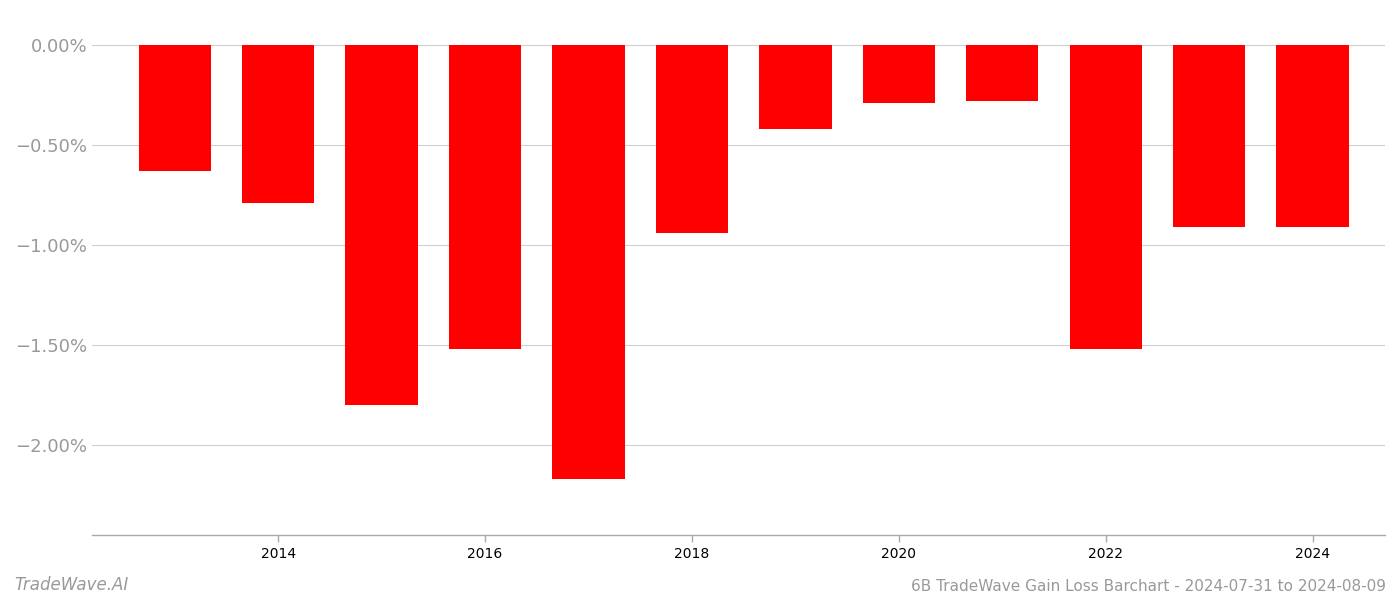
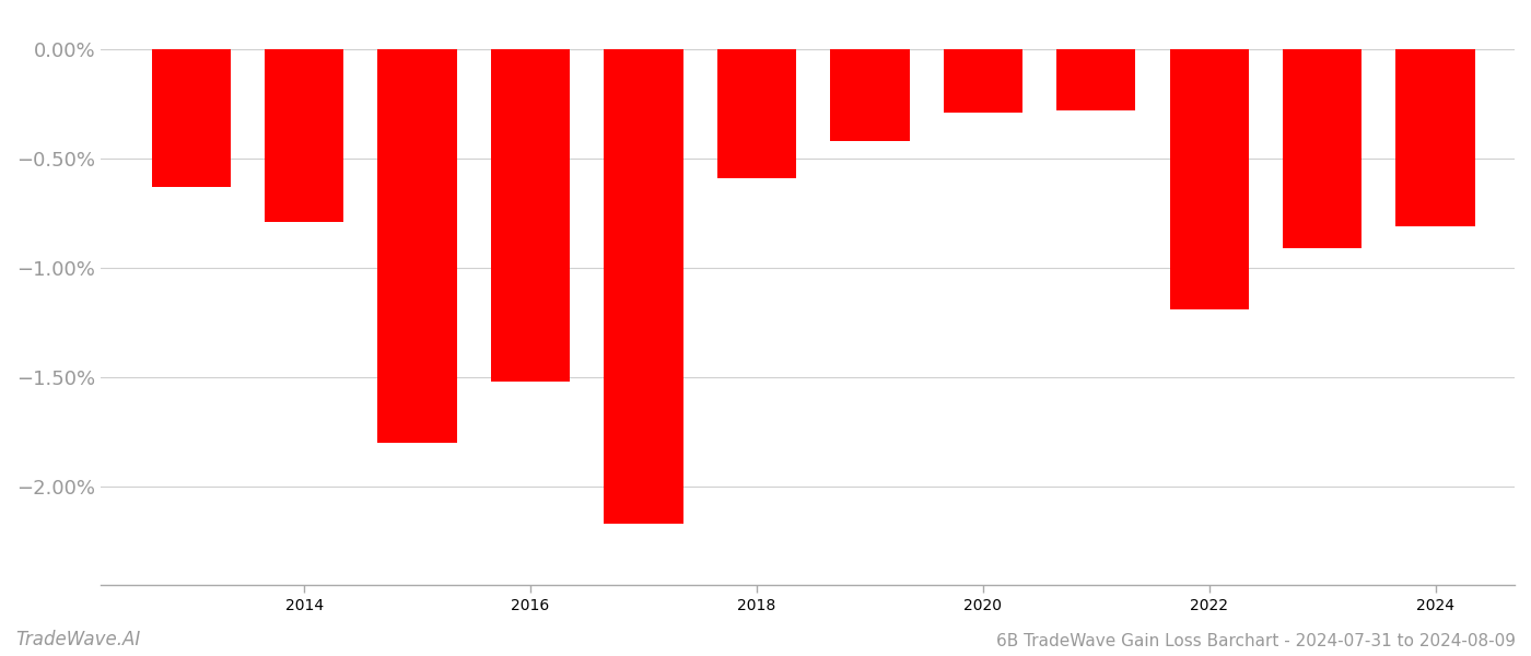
2018: -0.94% -> -0.59%
2022: -1.52% -> -1.19%
2024: -0.91% -> -0.81%
